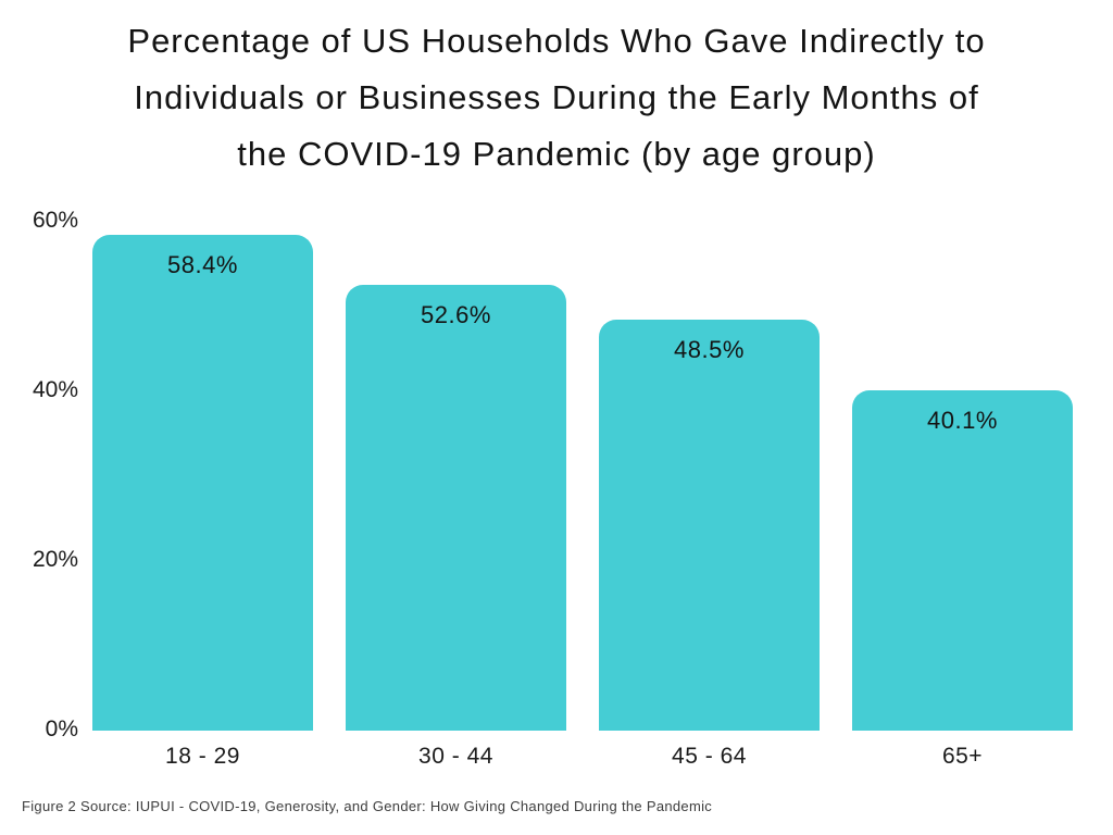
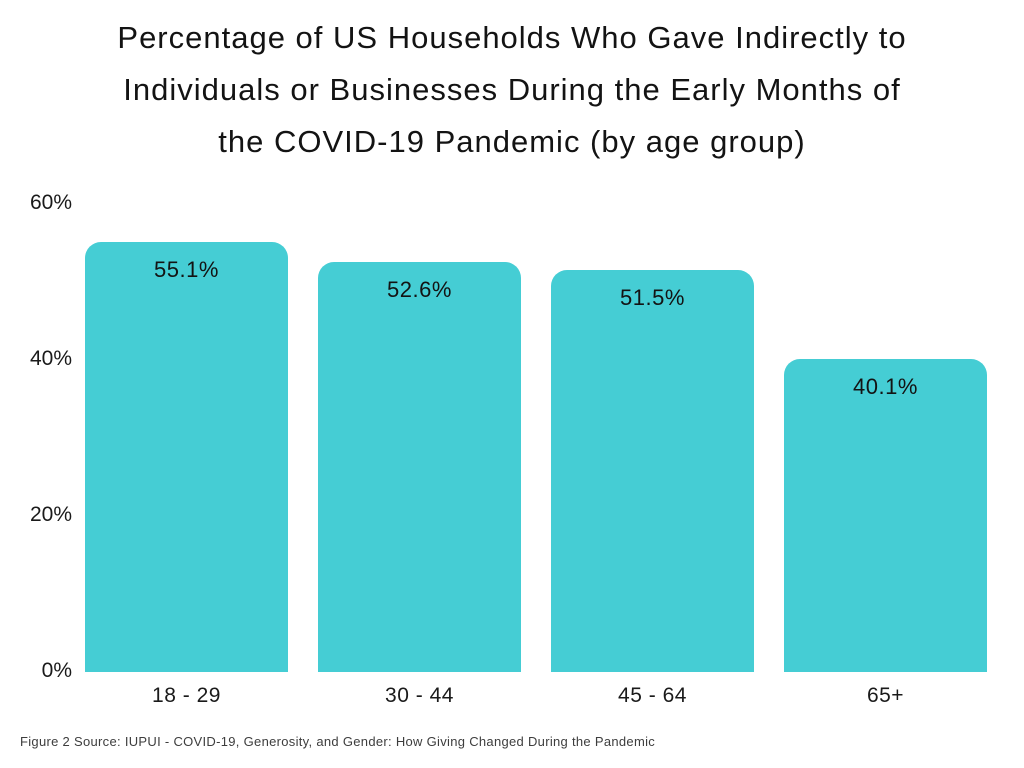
18 - 29: 58.4% -> 55.1%
45 - 64: 48.5% -> 51.5%
